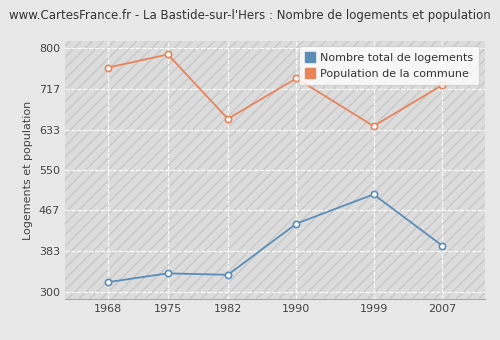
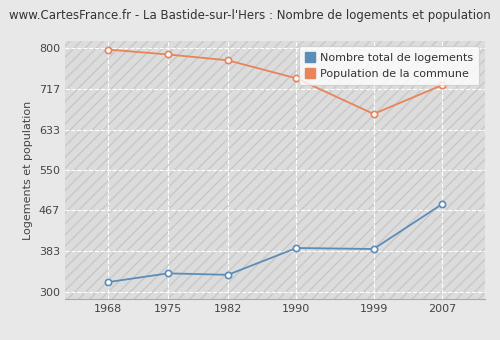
Population de la commune/1968: 760 -> 797
Population de la commune/1982: 655 -> 775
Nombre total de logements/1990: 440 -> 390
Nombre total de logements/1999: 500 -> 388
Population de la commune/1999: 640 -> 665
Nombre total de logements/2007: 395 -> 480
